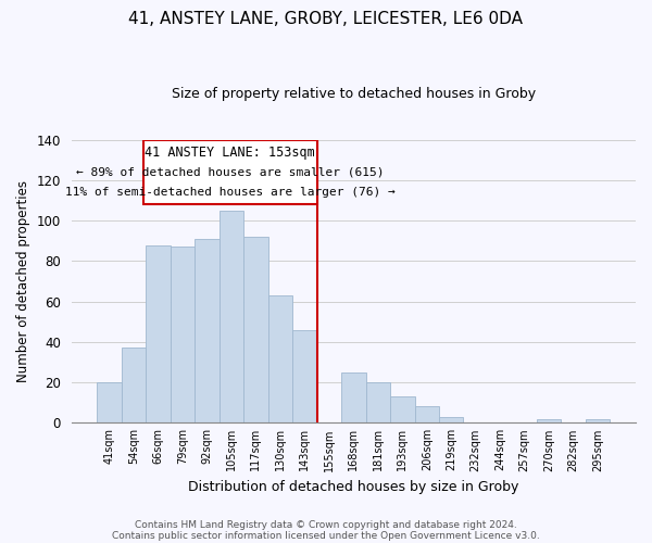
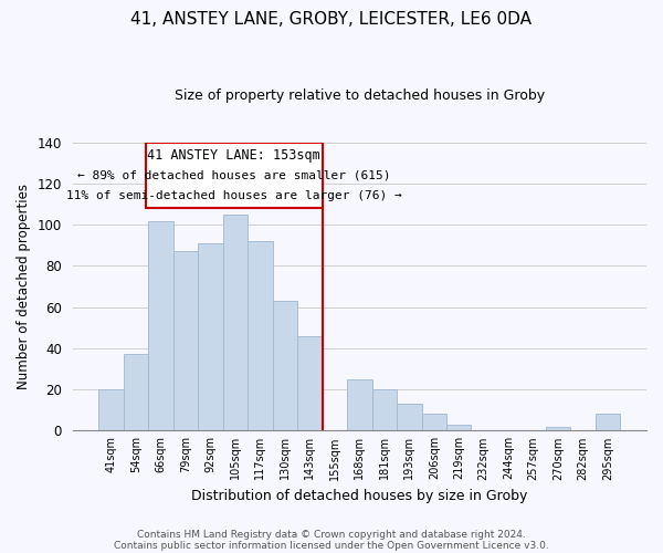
66sqm: 88 -> 102
295sqm: 2 -> 8
